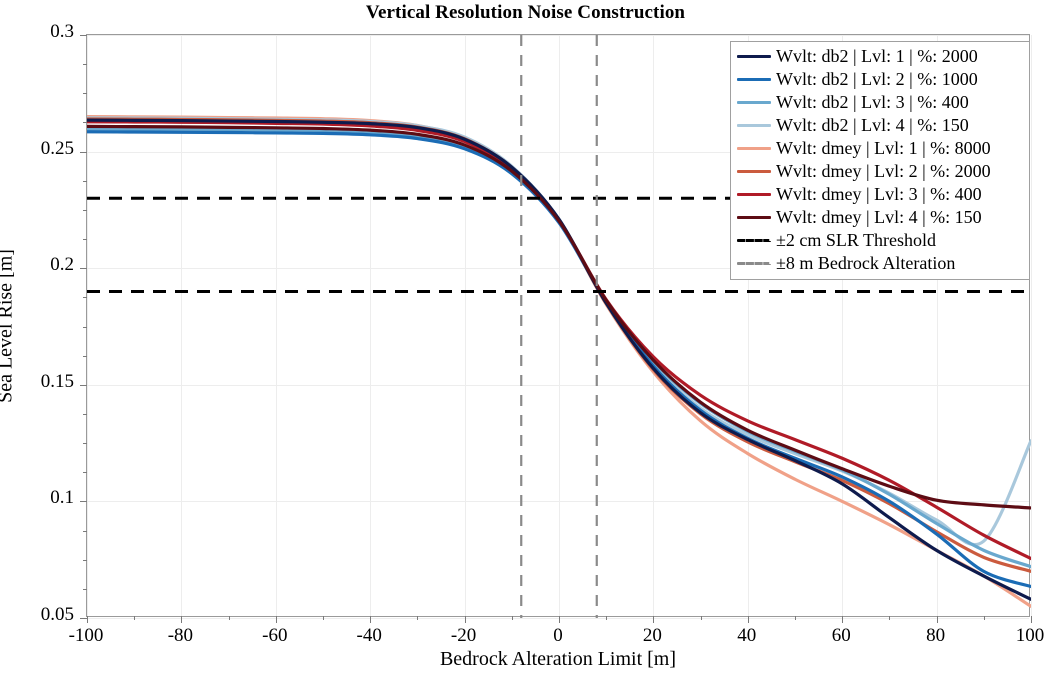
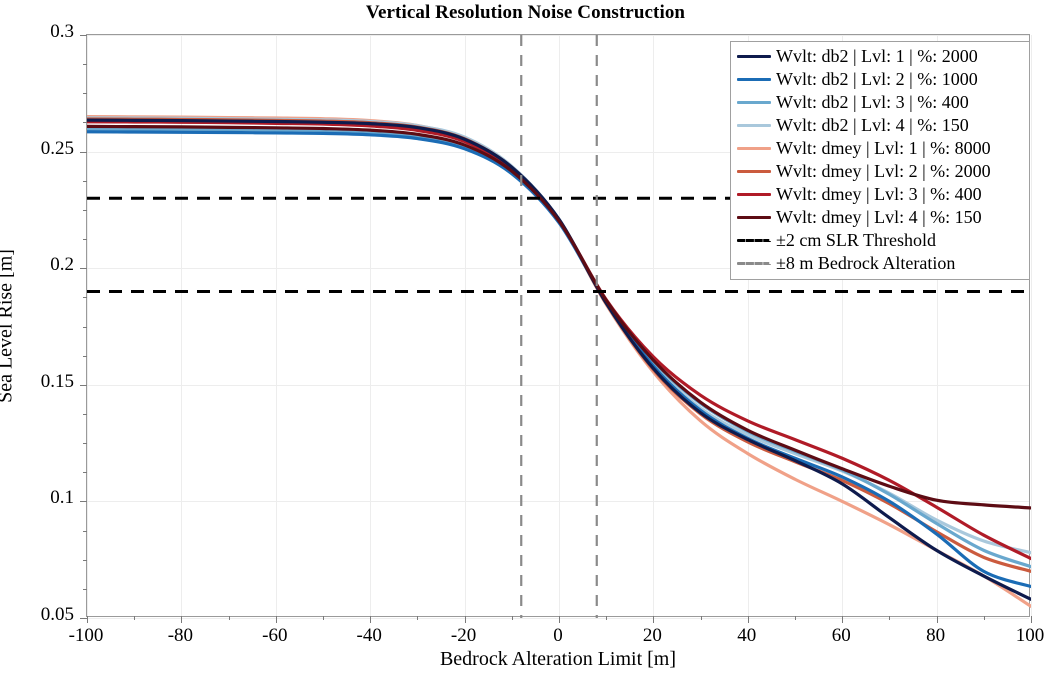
Wvlt: db2 | Lvl: 4 | %: 150/100: 0.126 -> 0.078
